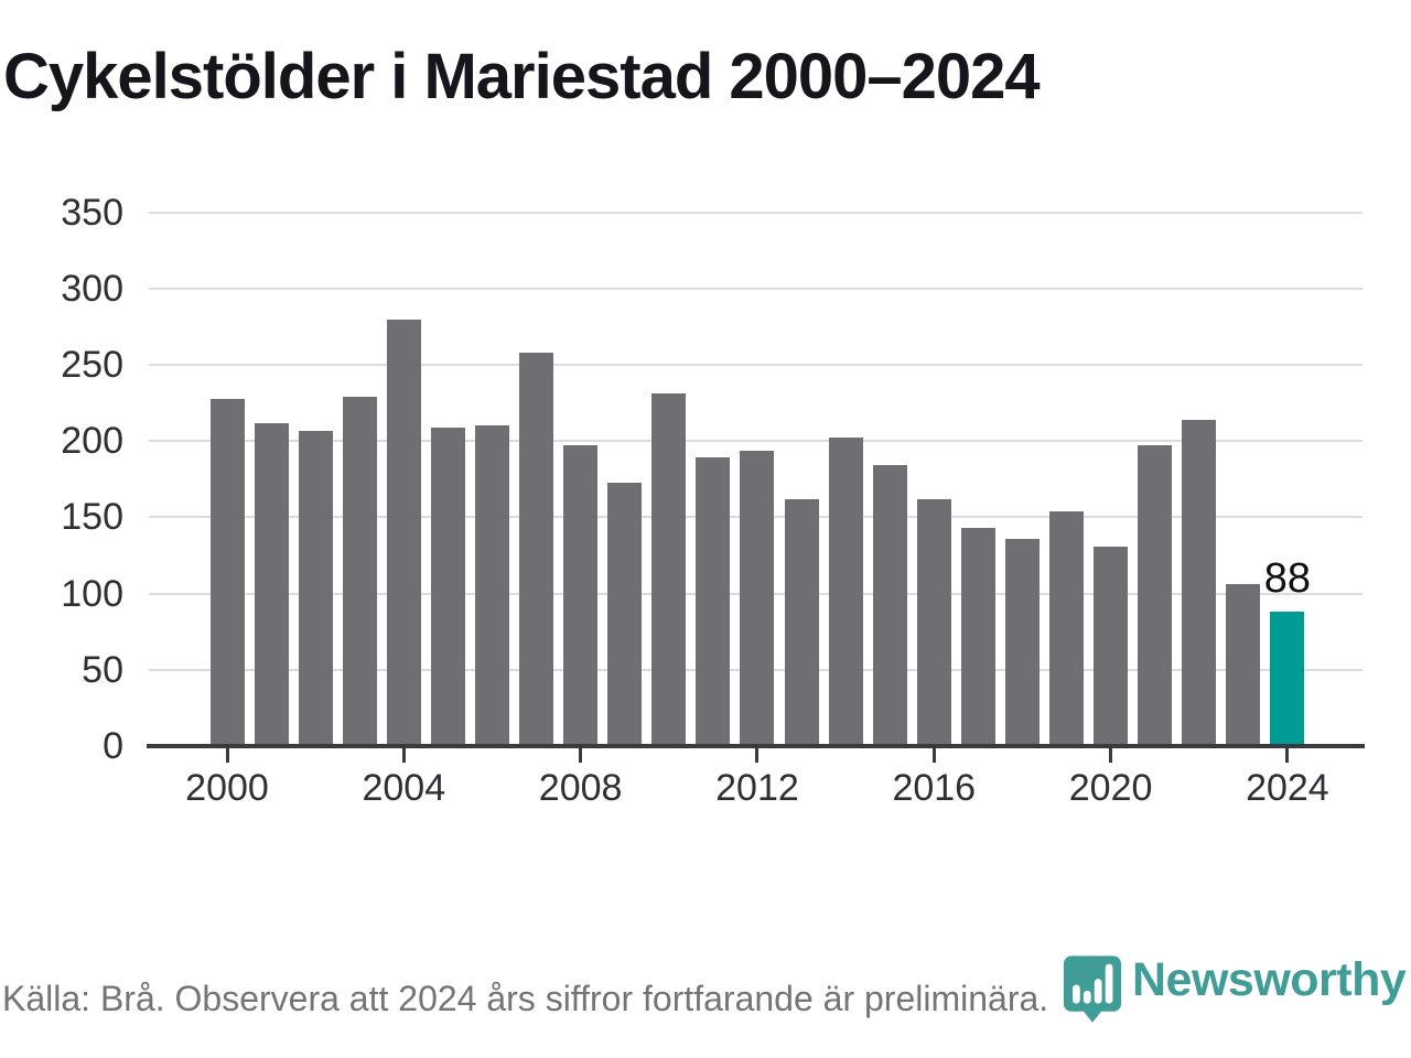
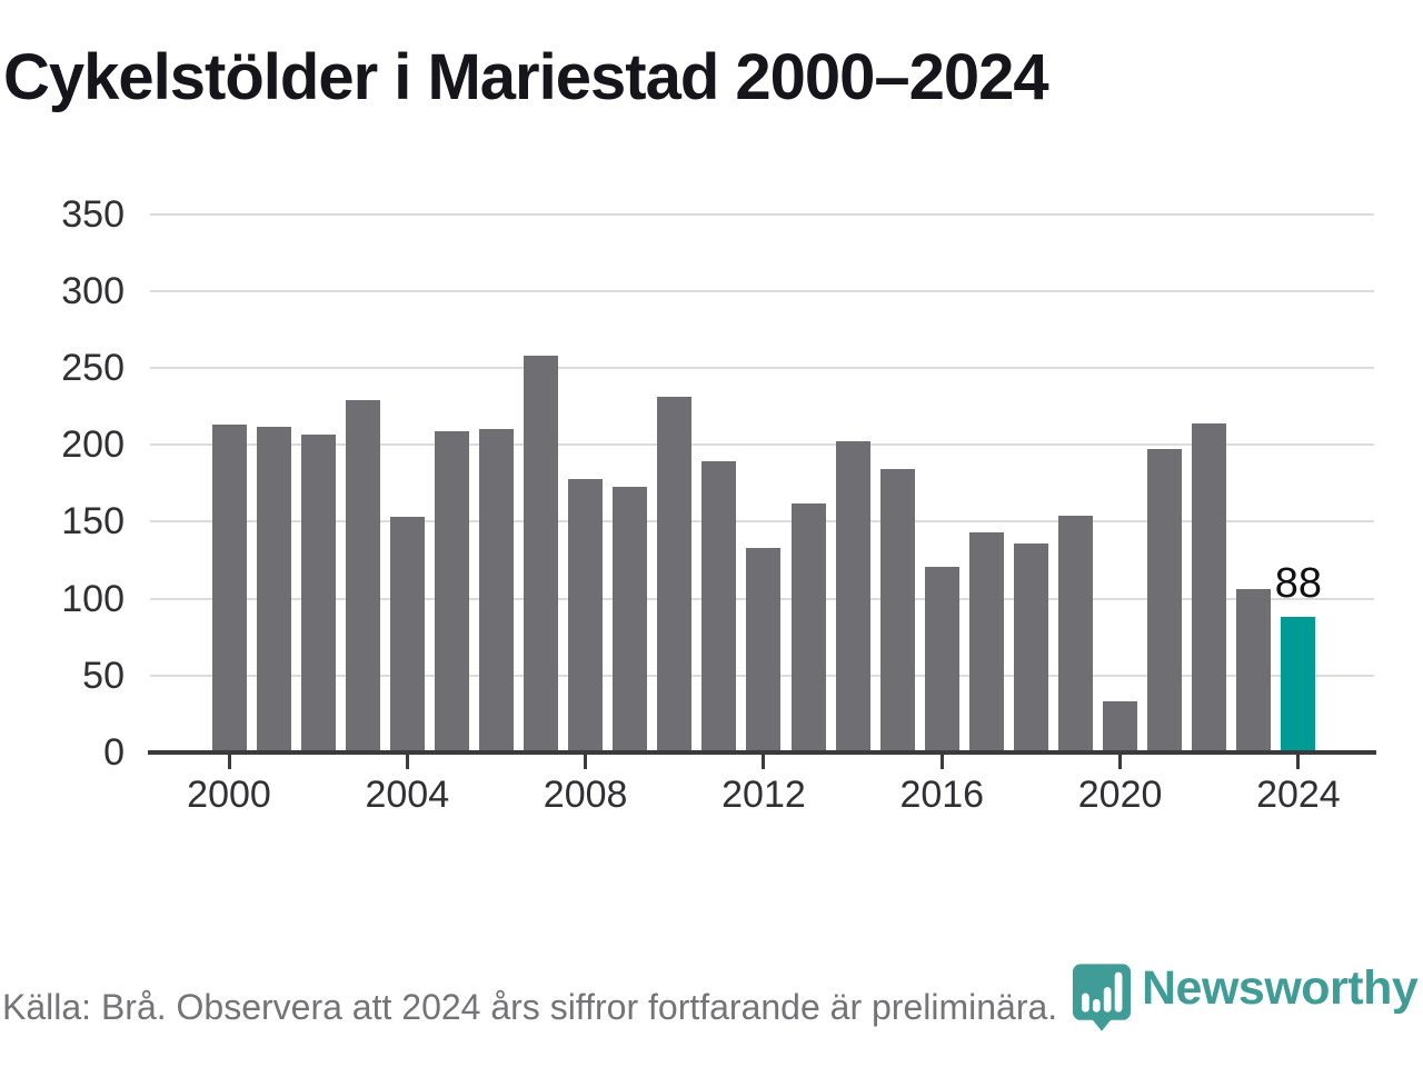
2000: 228 -> 213
2004: 280 -> 153
2008: 197 -> 178
2012: 194 -> 133
2016: 162 -> 121
2020: 131 -> 33
